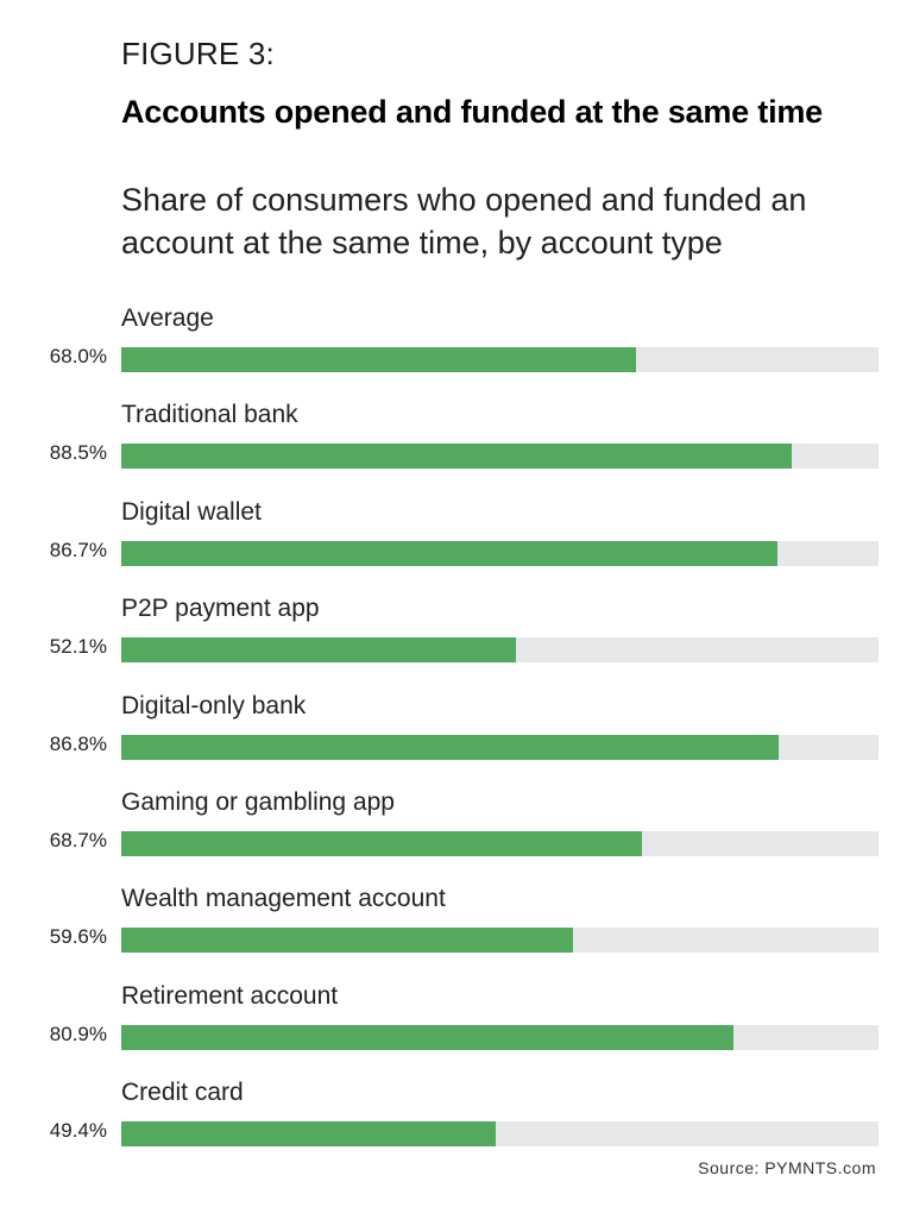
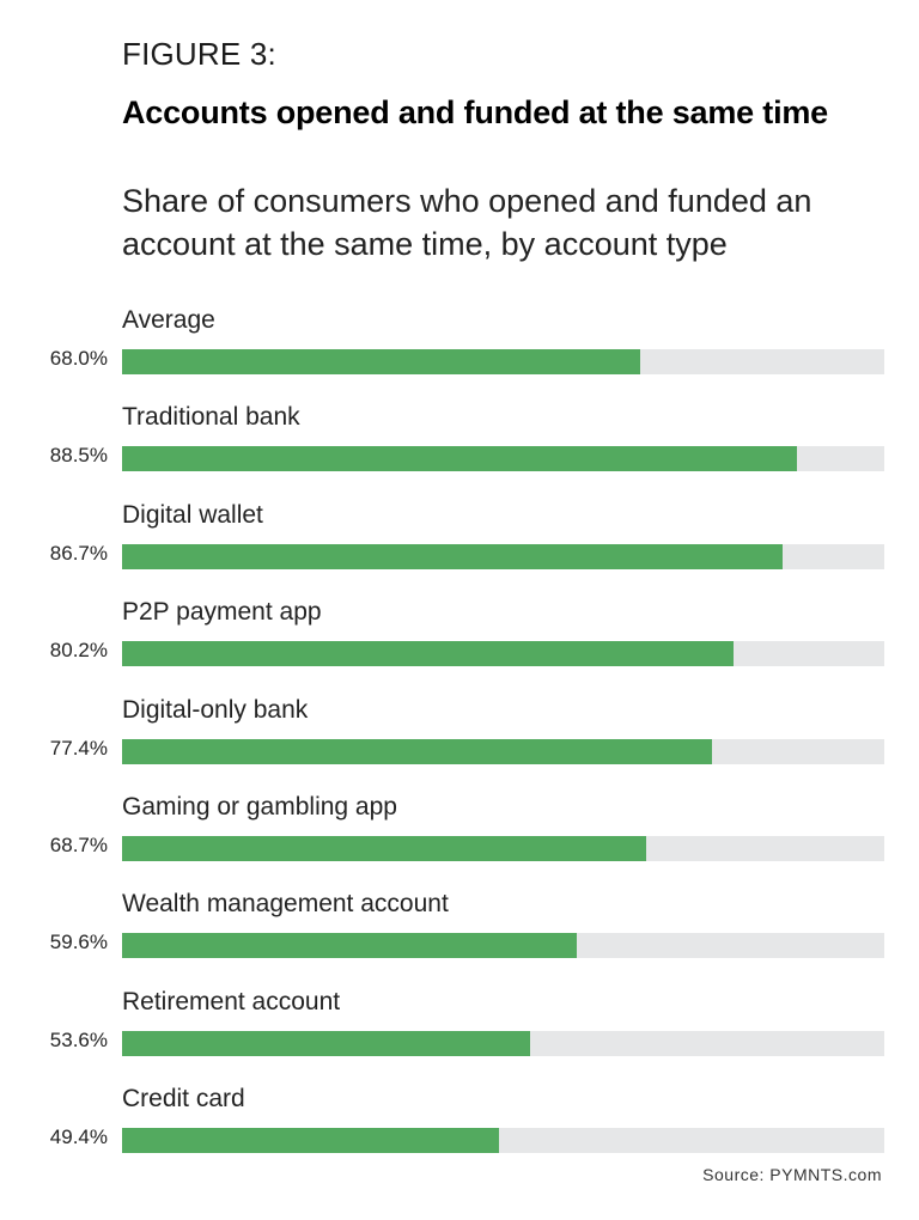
P2P payment app: 52.1% -> 80.2%
Digital-only bank: 86.8% -> 77.4%
Retirement account: 80.9% -> 53.6%
